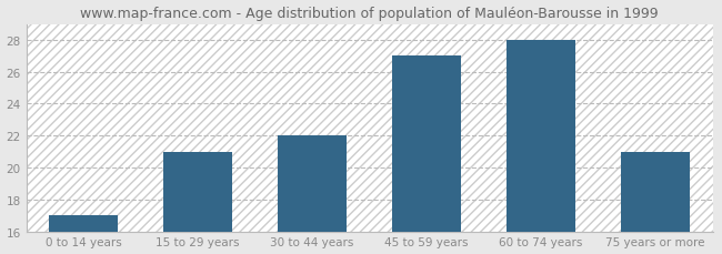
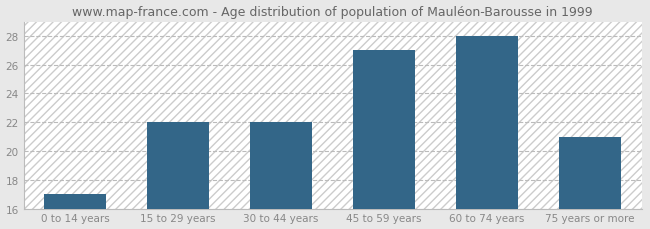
15 to 29 years: 21 -> 22
